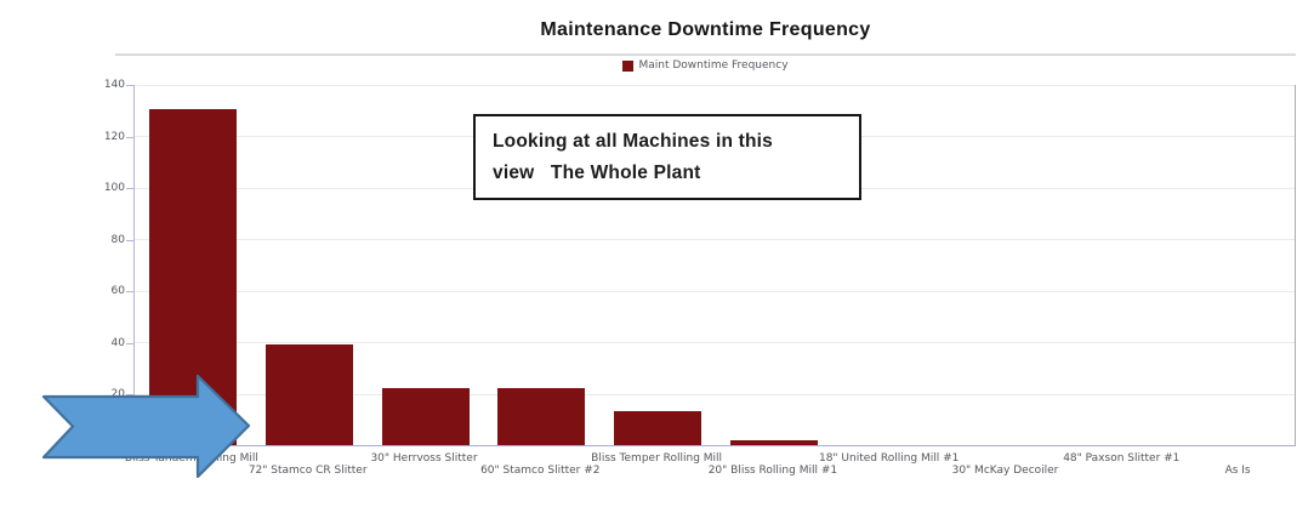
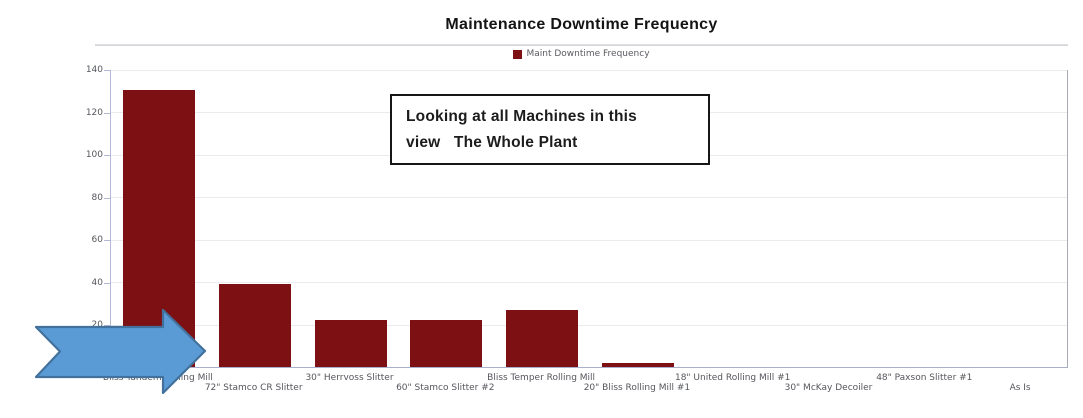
Bliss Temper Rolling Mill: 13 -> 27
